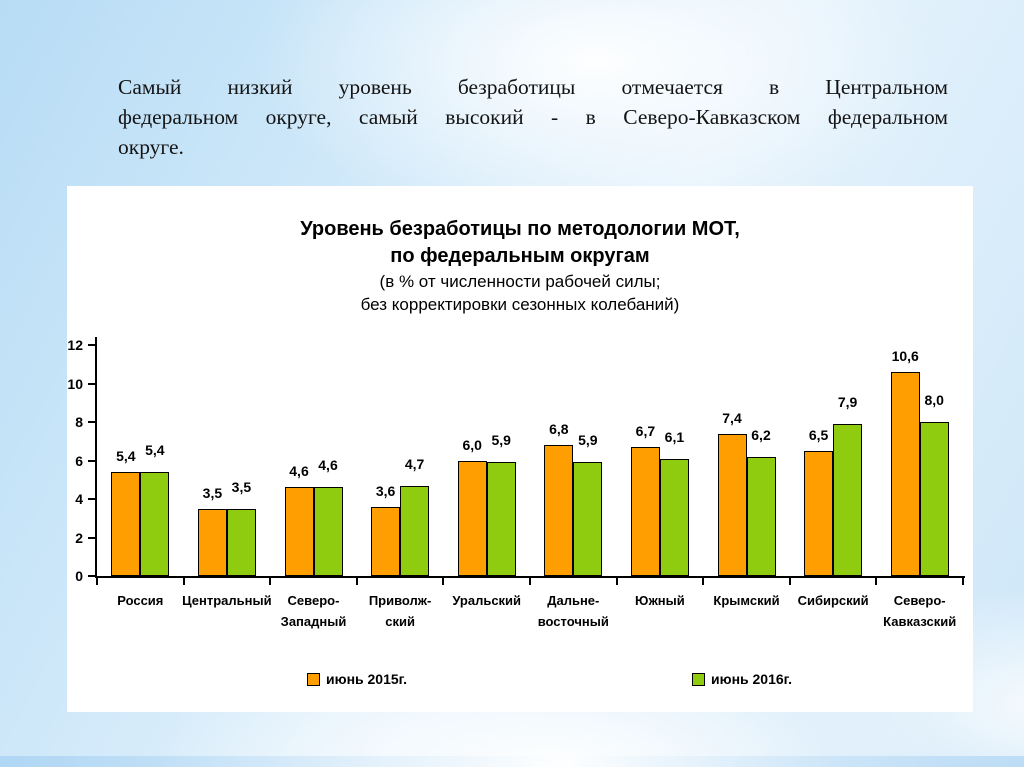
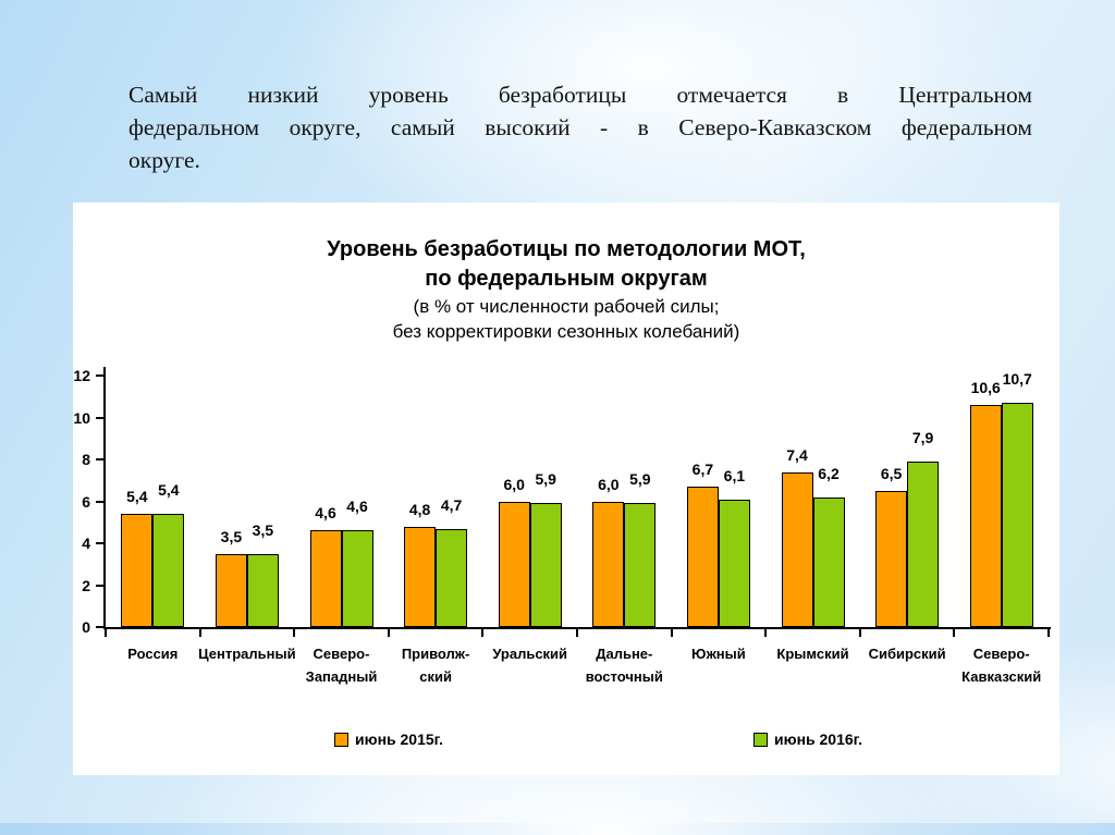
июнь 2015г./Приволж- ский: 3,6 -> 4,8
июнь 2015г./Дальне- восточный: 6,8 -> 6,0
июнь 2016г./Северо- Кавказский: 8,0 -> 10,7
